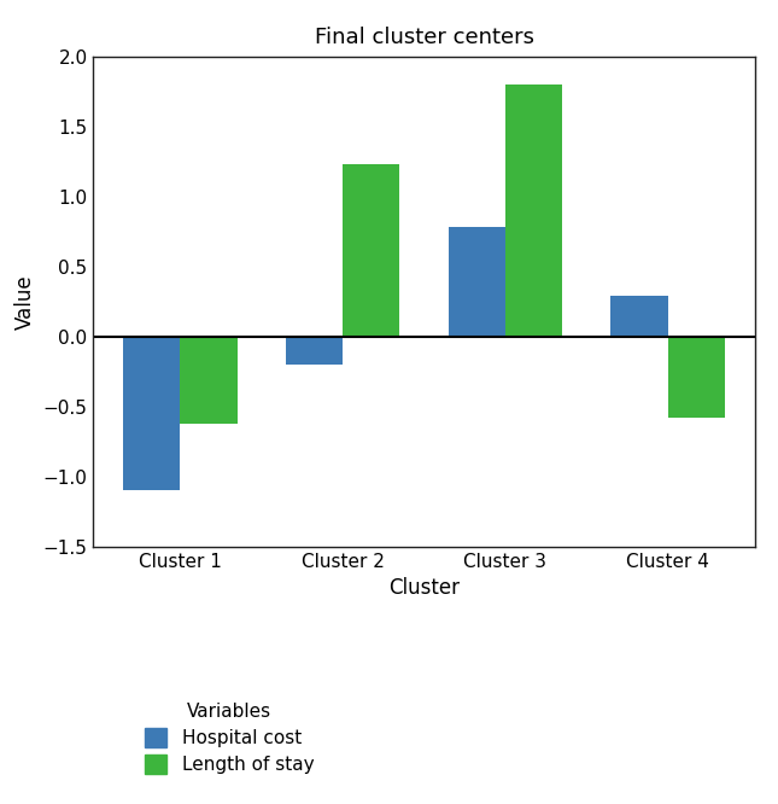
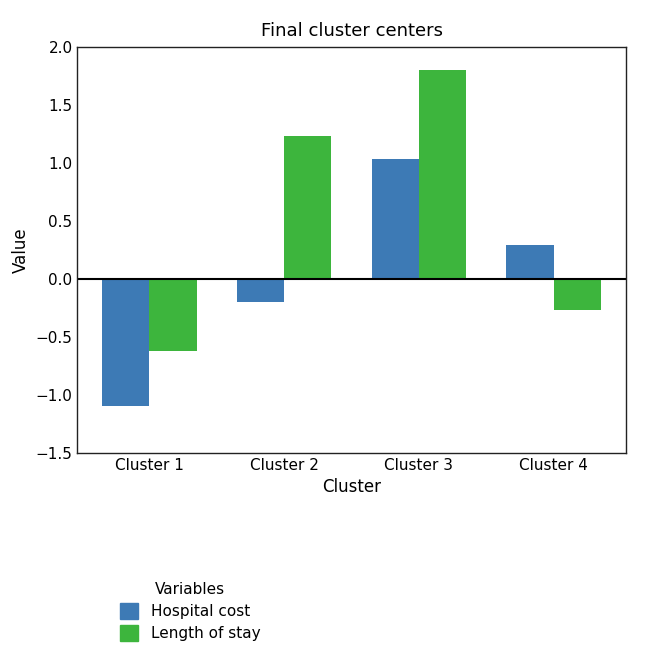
Hospital cost/Cluster 3: 0.78 -> 1.03
Length of stay/Cluster 4: -0.58 -> -0.27
